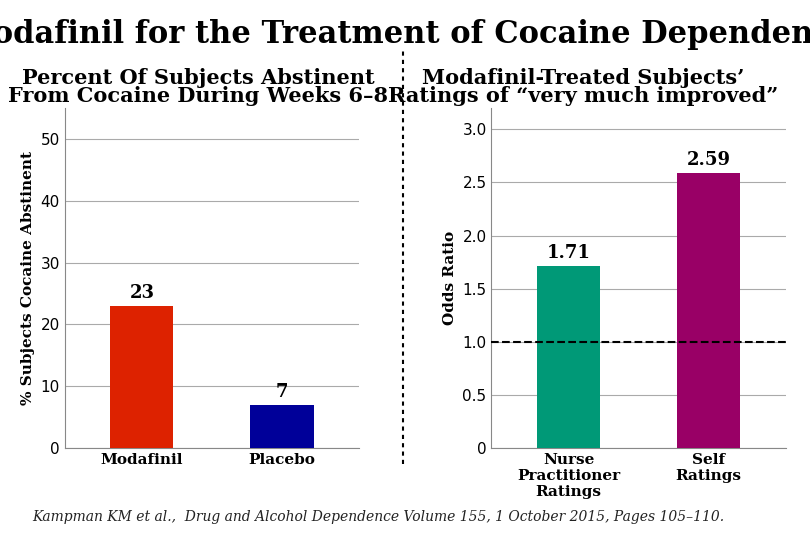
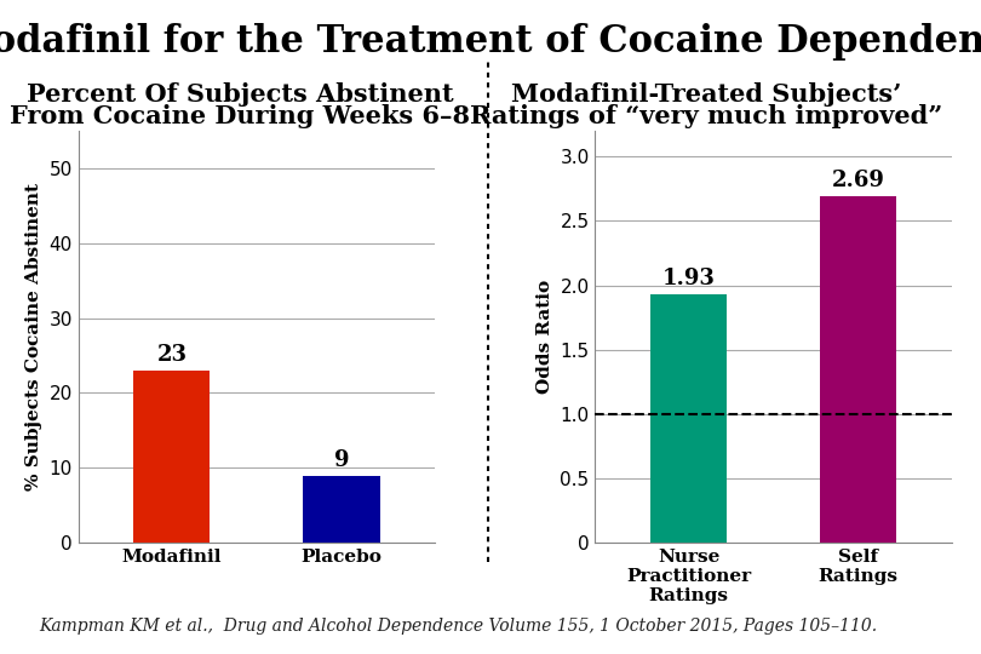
Placebo: 7 -> 9
Nurse Practitioner Ratings: 1.71 -> 1.93
Self Ratings: 2.59 -> 2.69
